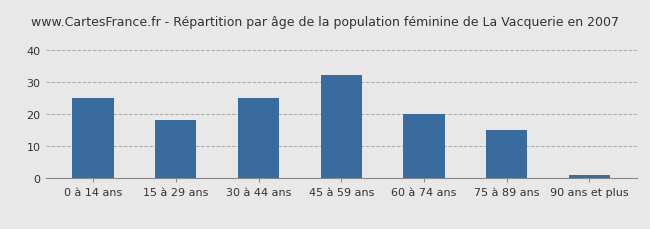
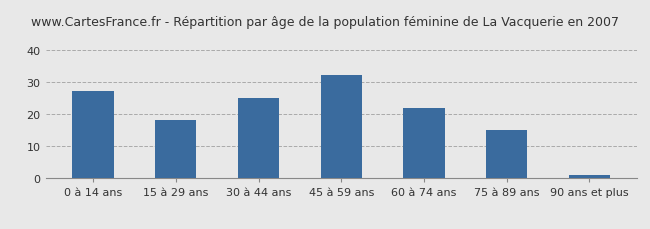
0 à 14 ans: 25 -> 27
60 à 74 ans: 20 -> 22
